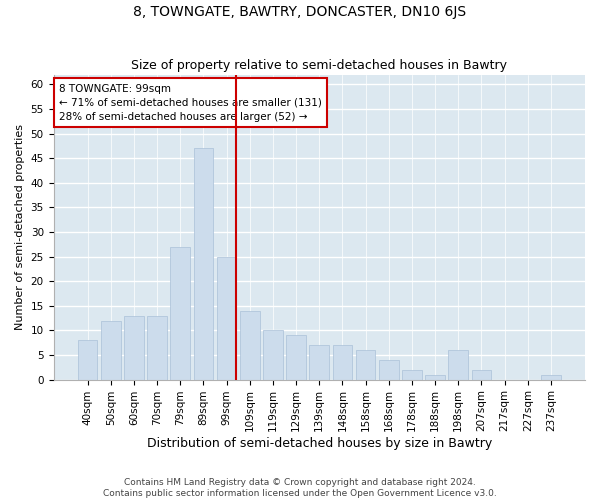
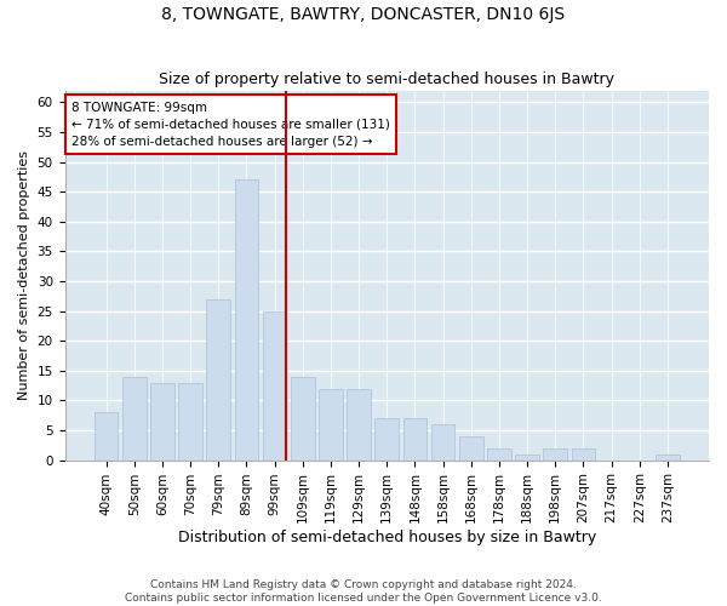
50sqm: 12 -> 14
119sqm: 10 -> 12
129sqm: 9 -> 12
198sqm: 6 -> 2
